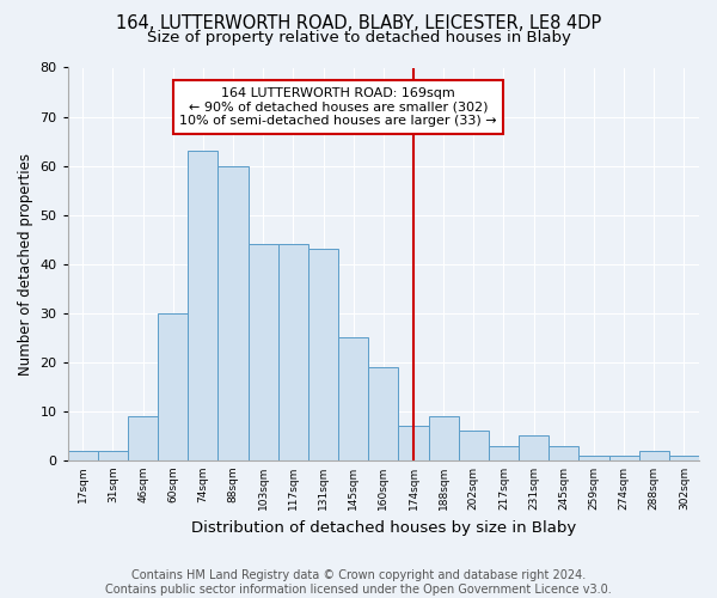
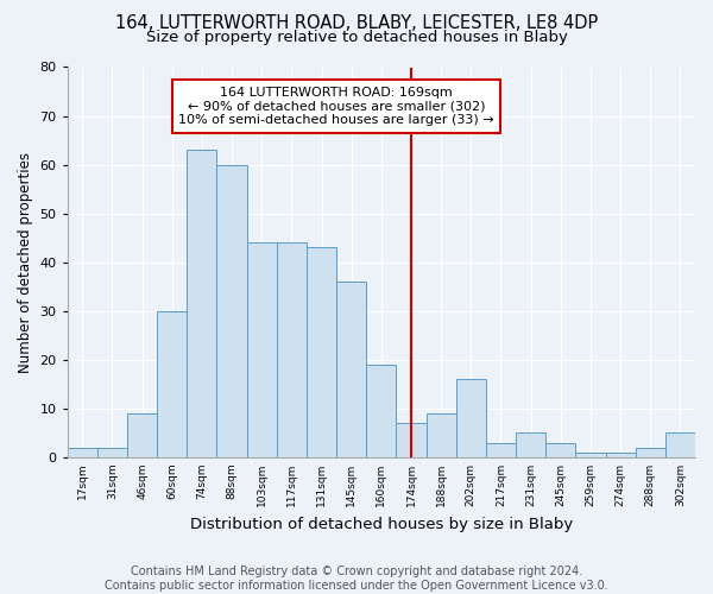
145sqm: 25 -> 36
202sqm: 6 -> 16
302sqm: 1 -> 5
